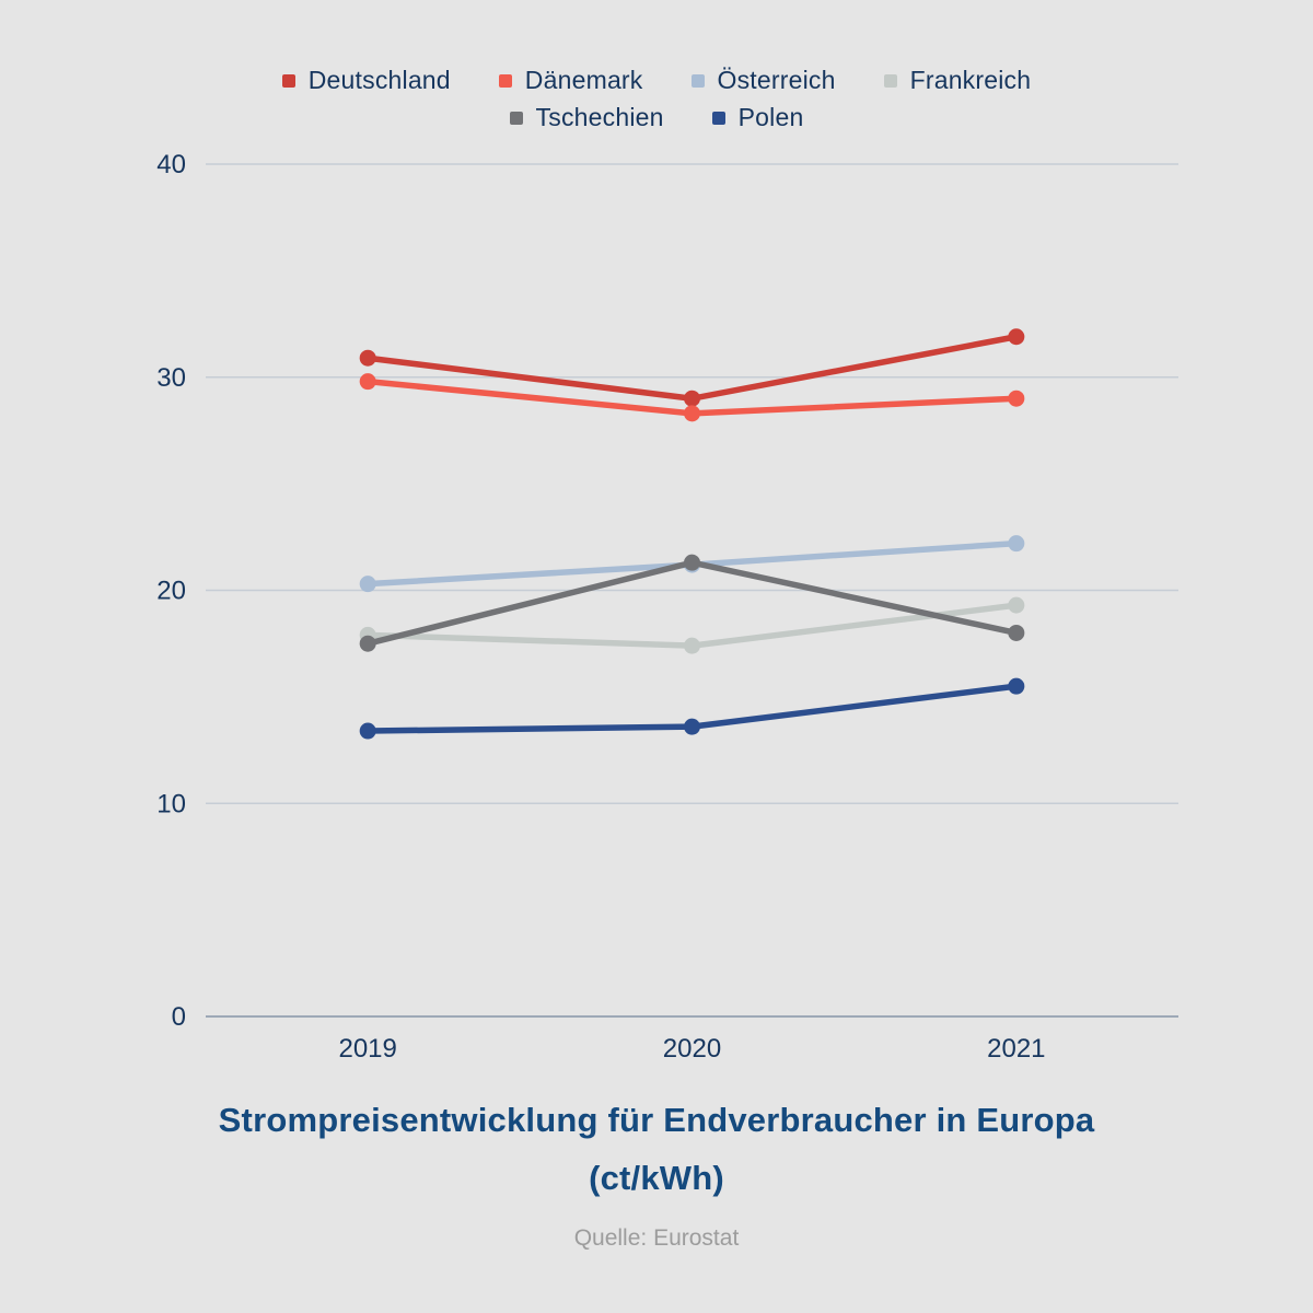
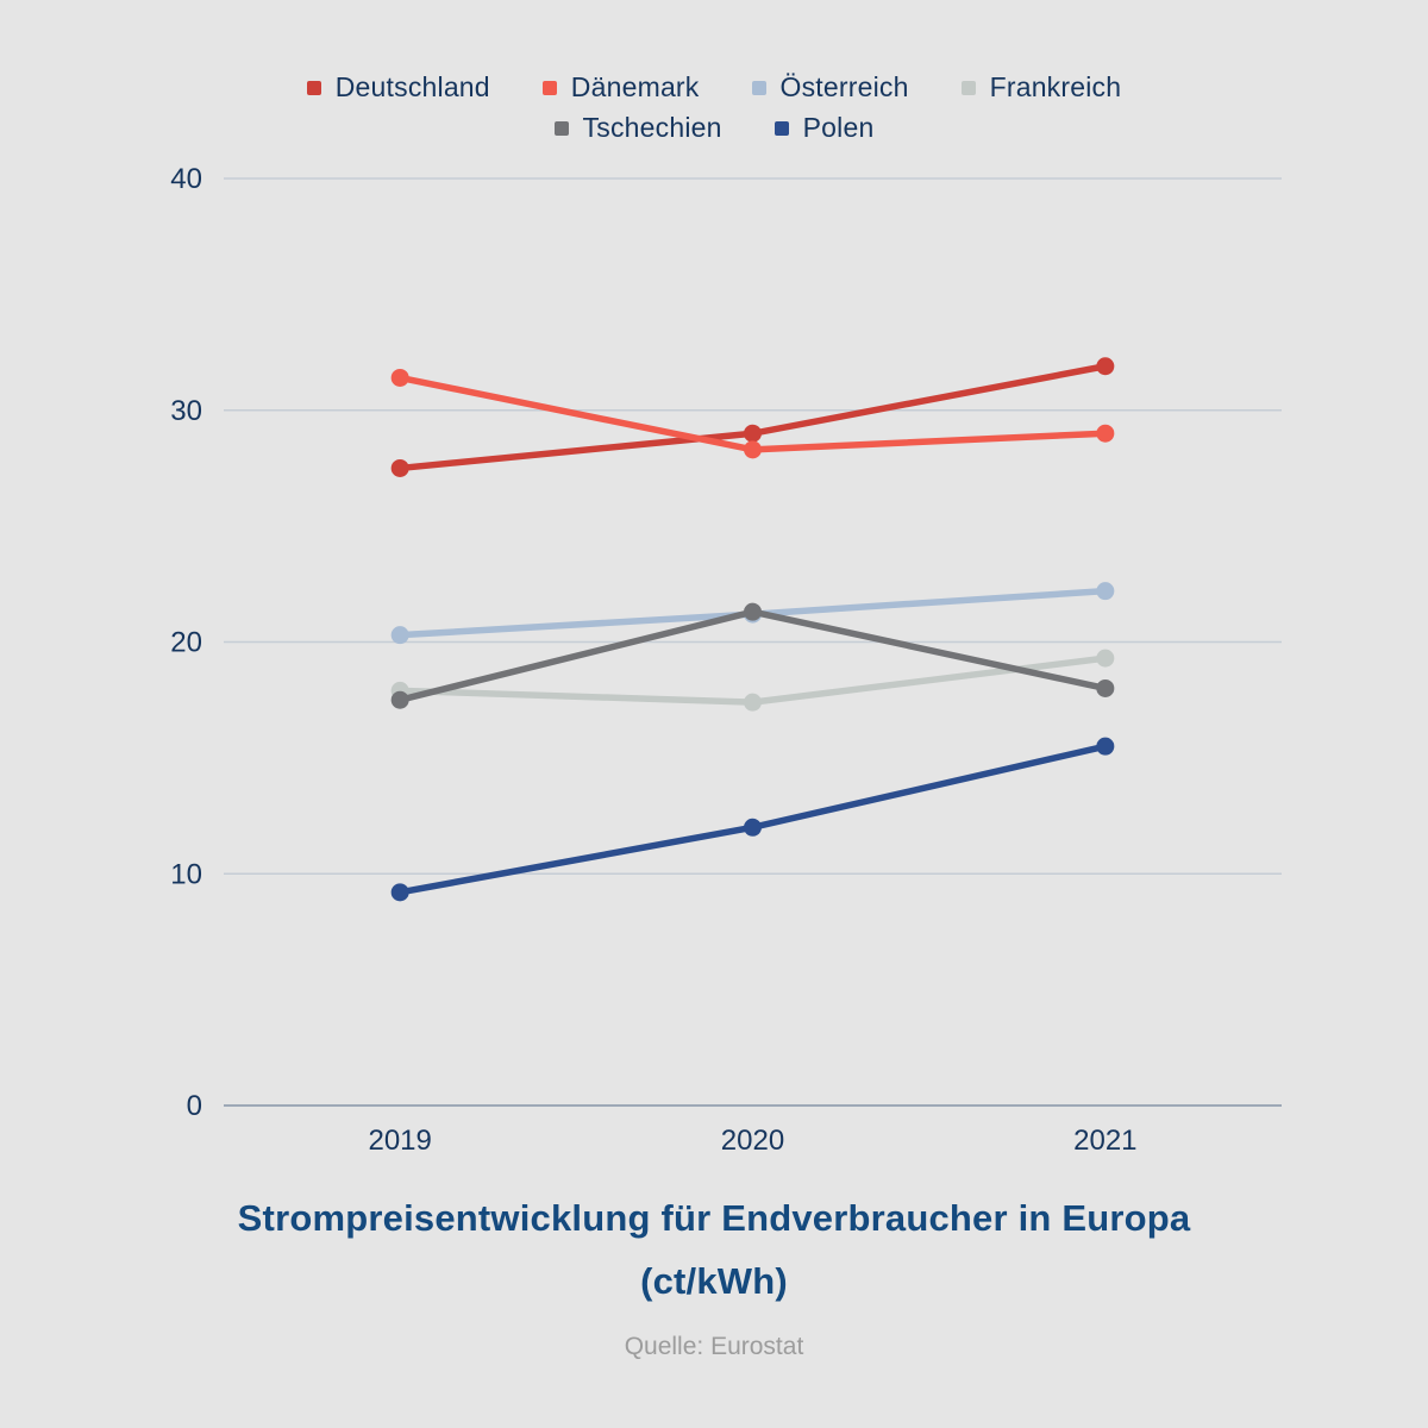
Deutschland/2019: 30.9 -> 27.5
Dänemark/2019: 29.8 -> 31.4
Polen/2019: 13.4 -> 9.2
Polen/2020: 13.6 -> 12.0
